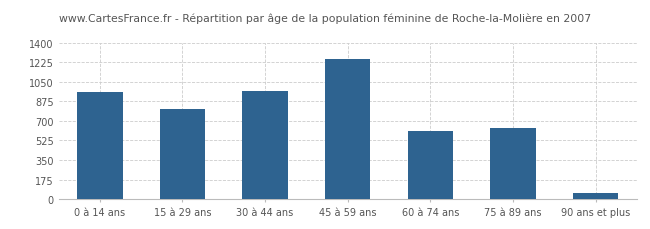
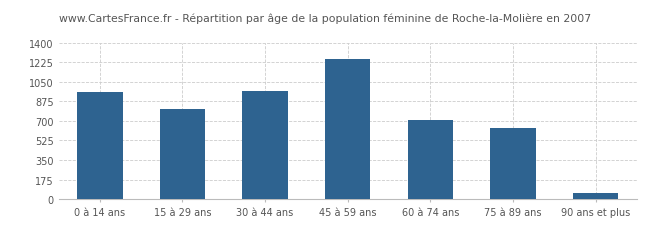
60 à 74 ans: 610 -> 710
